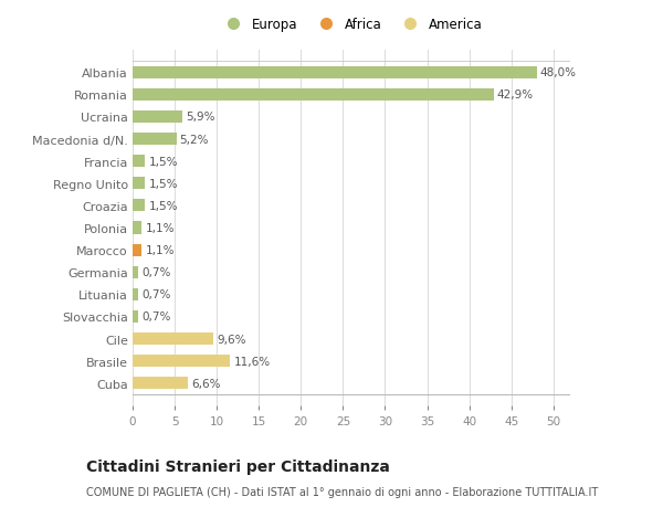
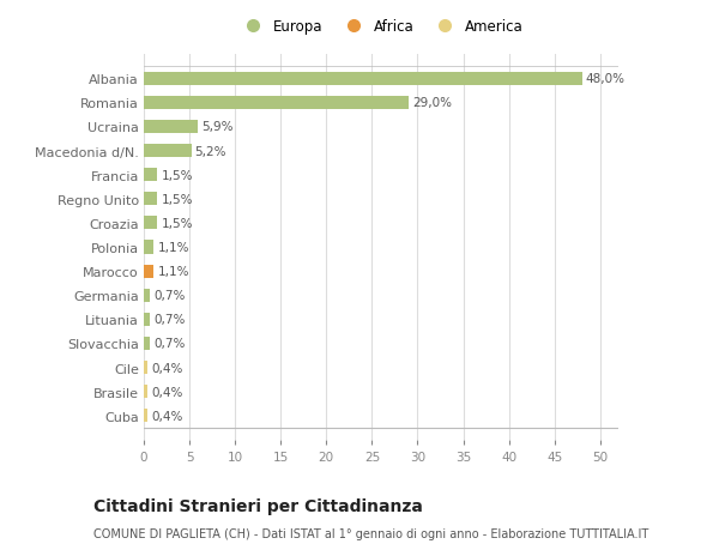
Romania: 42,9% -> 29,0%
Cile: 9,6% -> 0,4%
Brasile: 11,6% -> 0,4%
Cuba: 6,6% -> 0,4%
